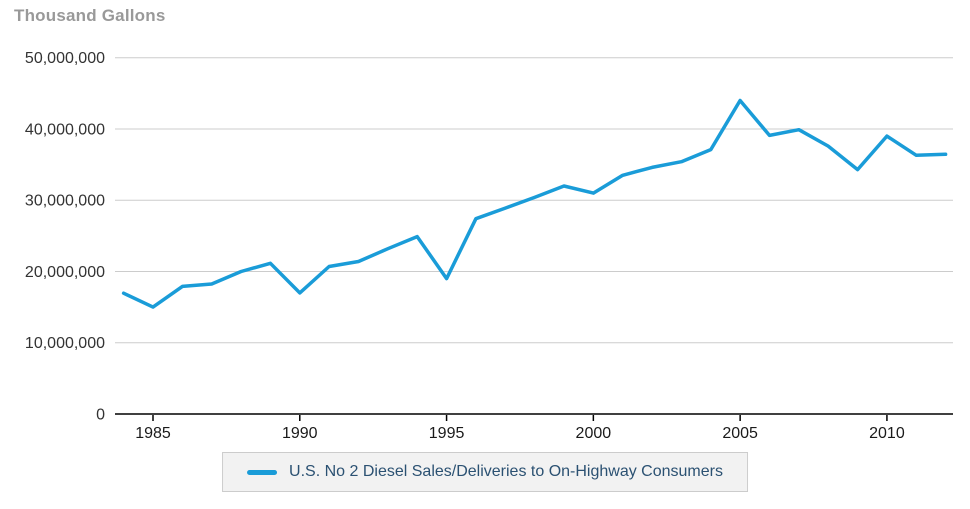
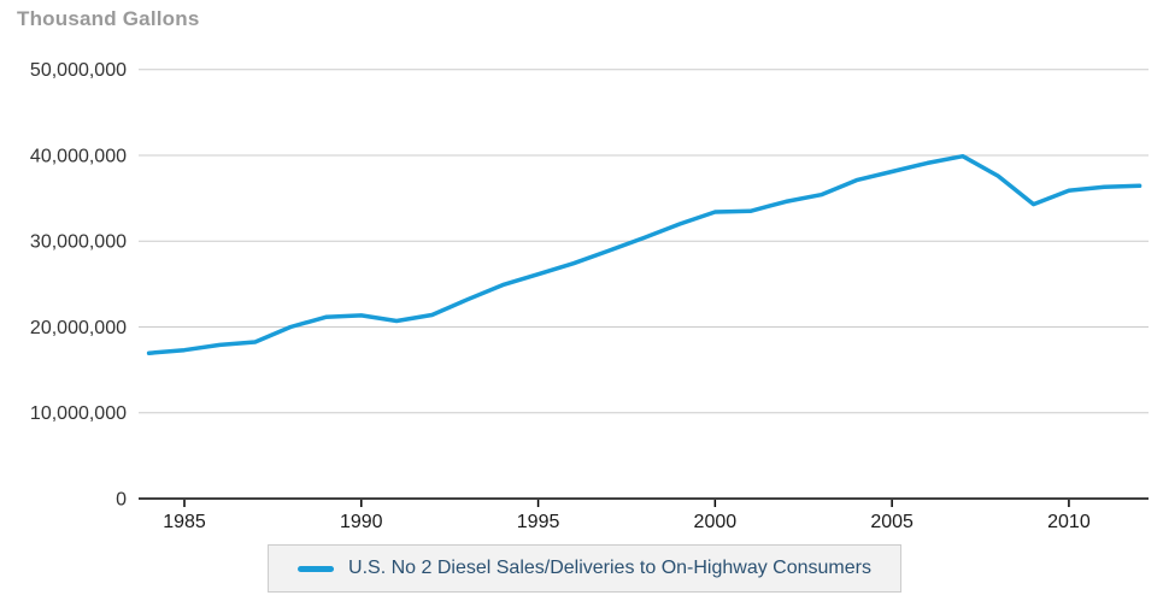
1985: 15000000 -> 17000000
1990: 17000000 -> 21000000
1995: 19000000 -> 26000000
2000: 31000000 -> 33000000
2005: 44000000 -> 38000000
2010: 39000000 -> 36000000
